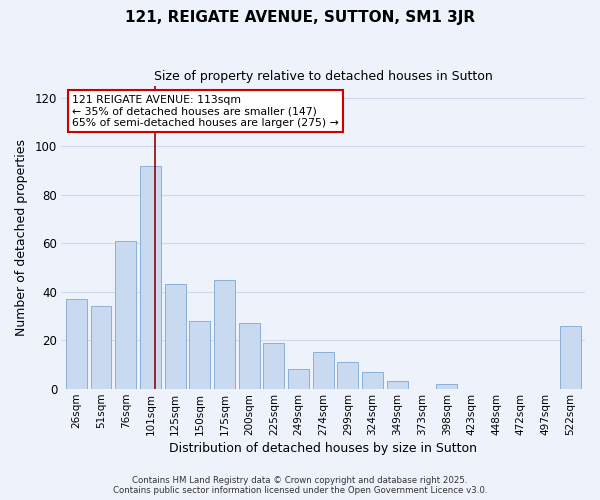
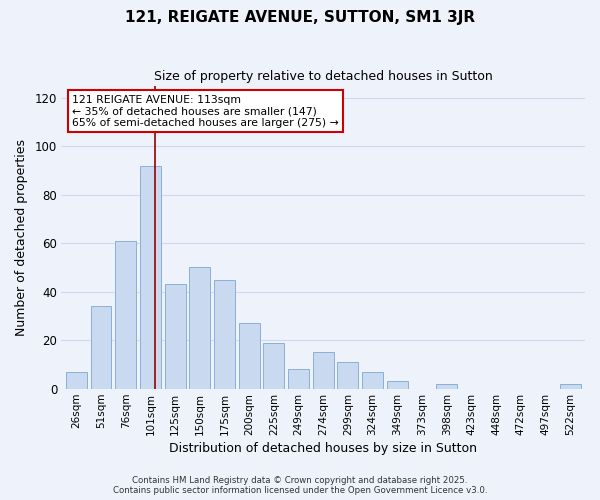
26sqm: 37 -> 7
150sqm: 28 -> 50
522sqm: 26 -> 2
